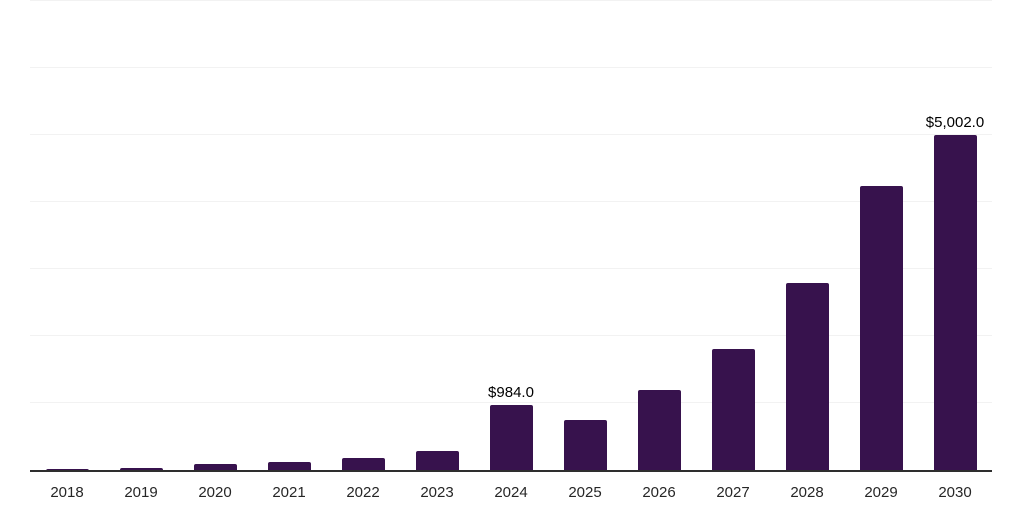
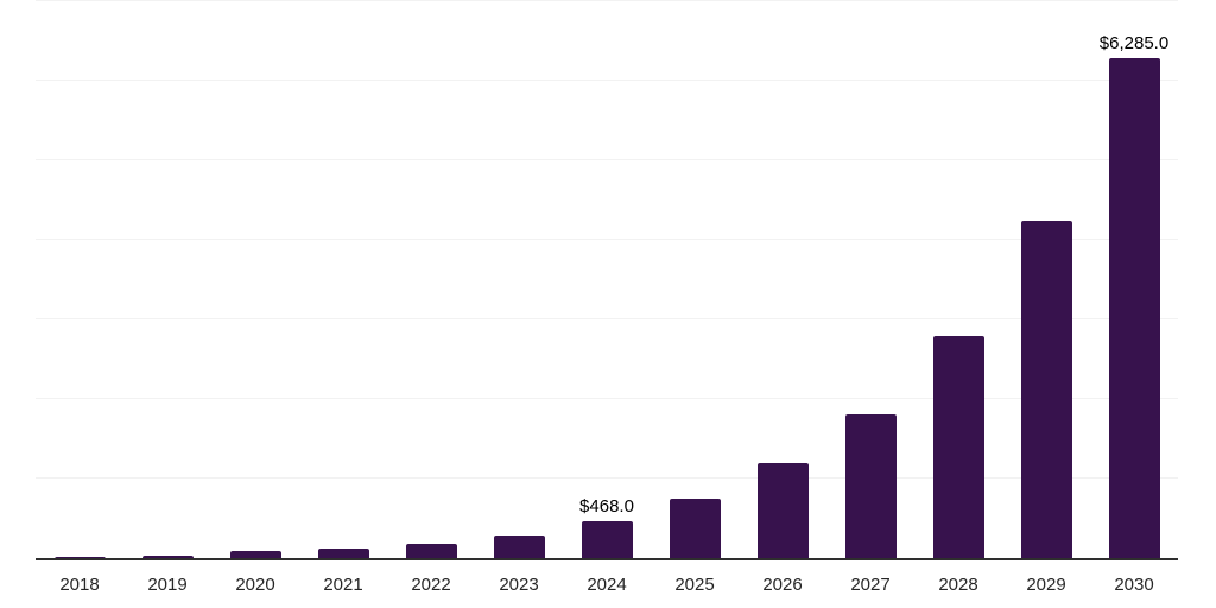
2024: $984.0 -> $468.0
2030: $5,002.0 -> $6,285.0
